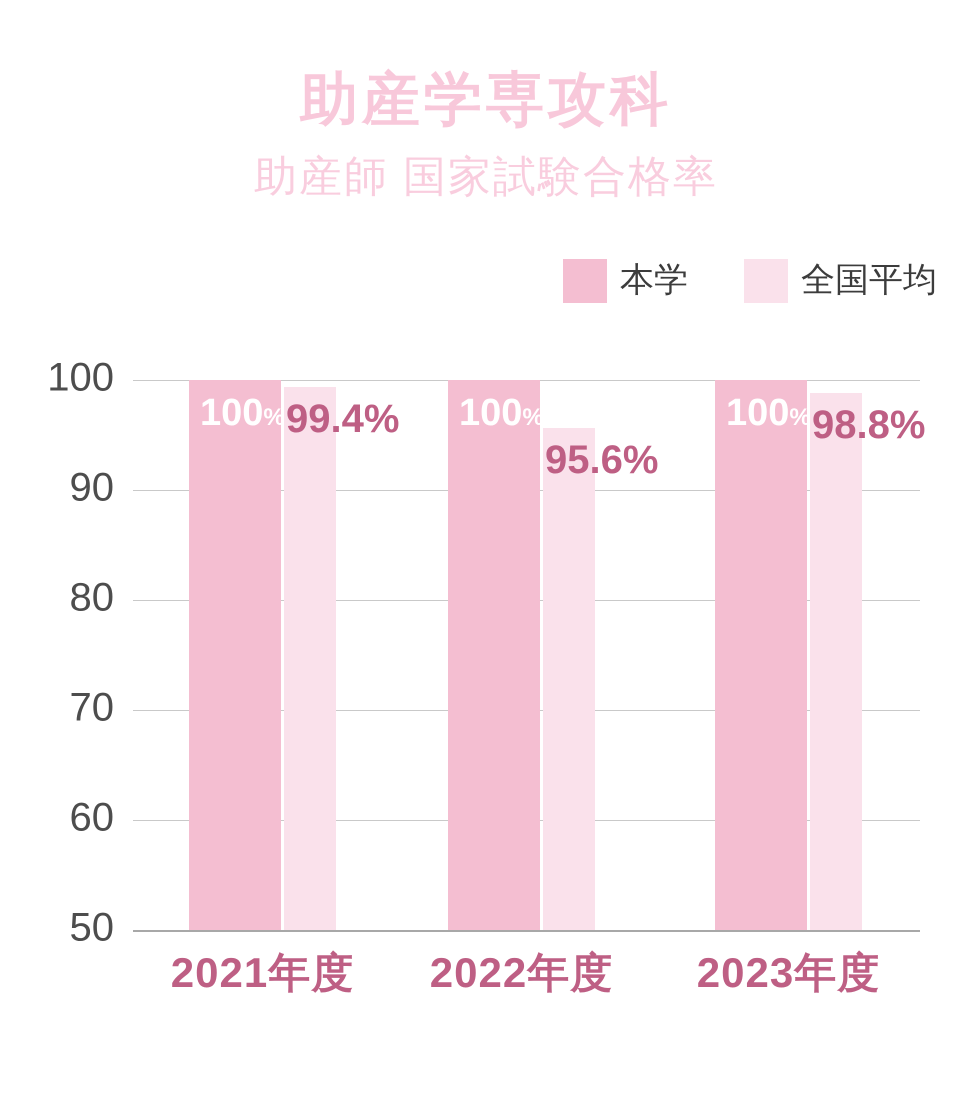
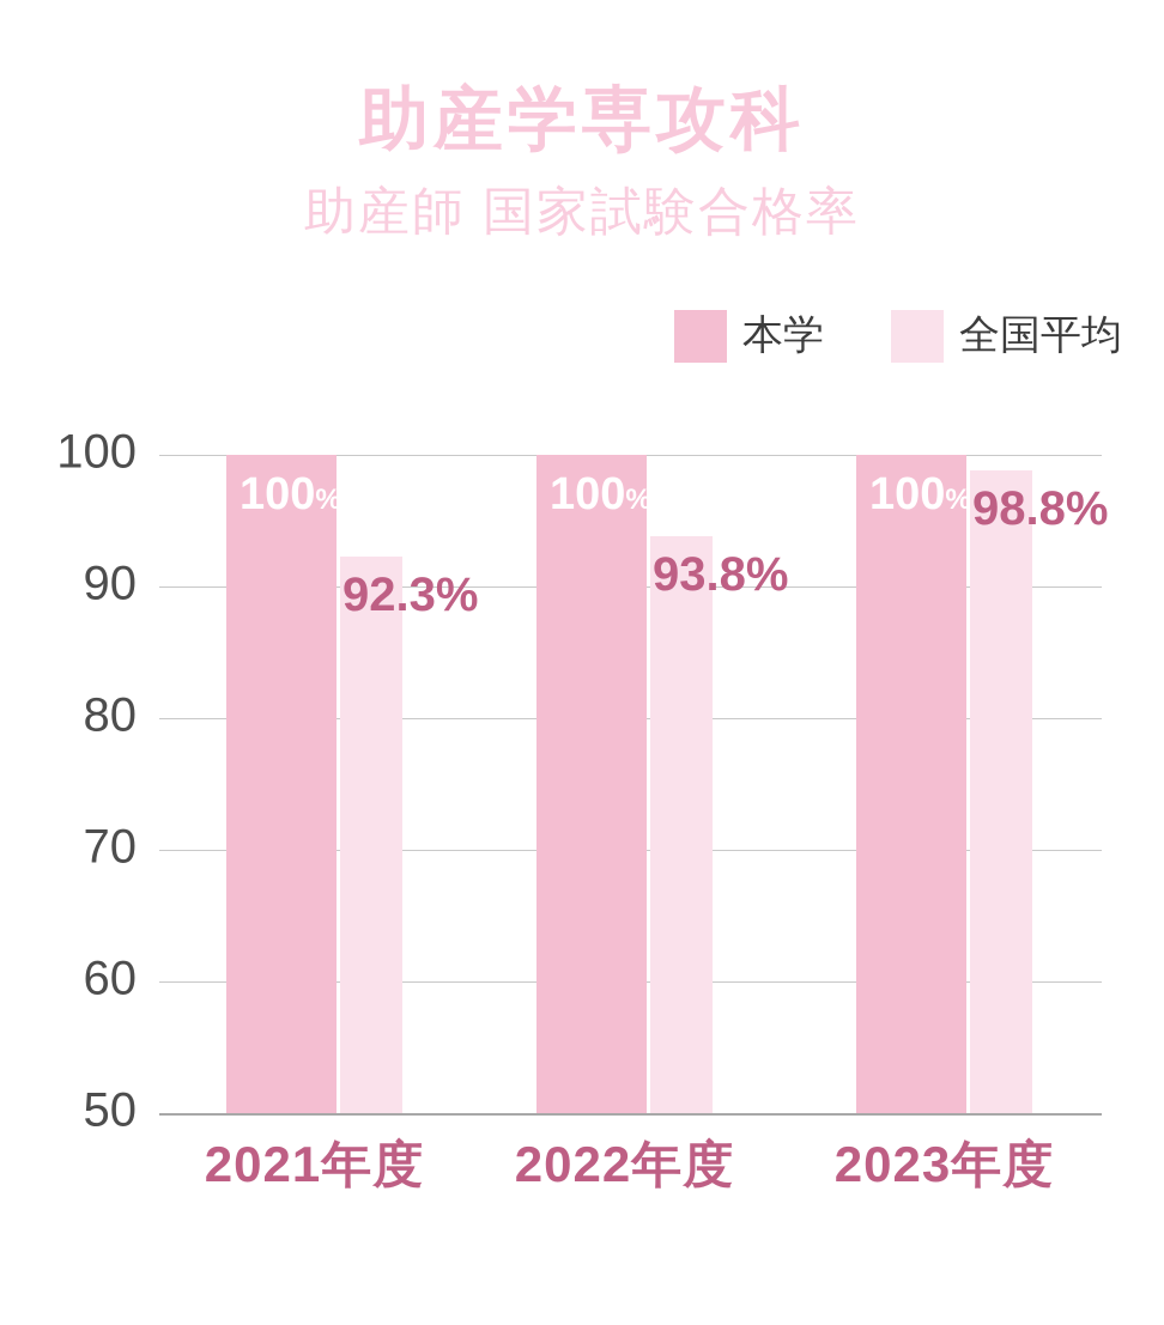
全国平均/2021年度: 99.4% -> 92.3%
全国平均/2022年度: 95.6% -> 93.8%
